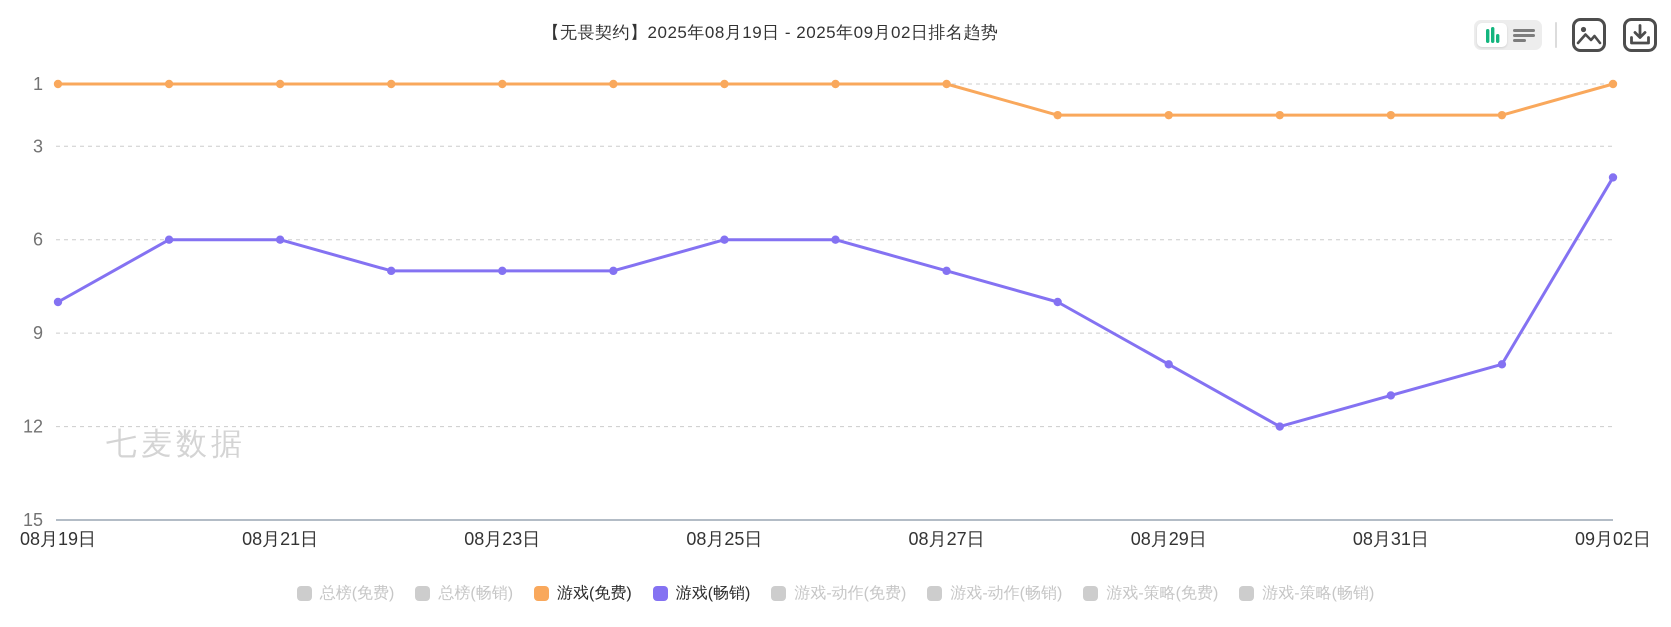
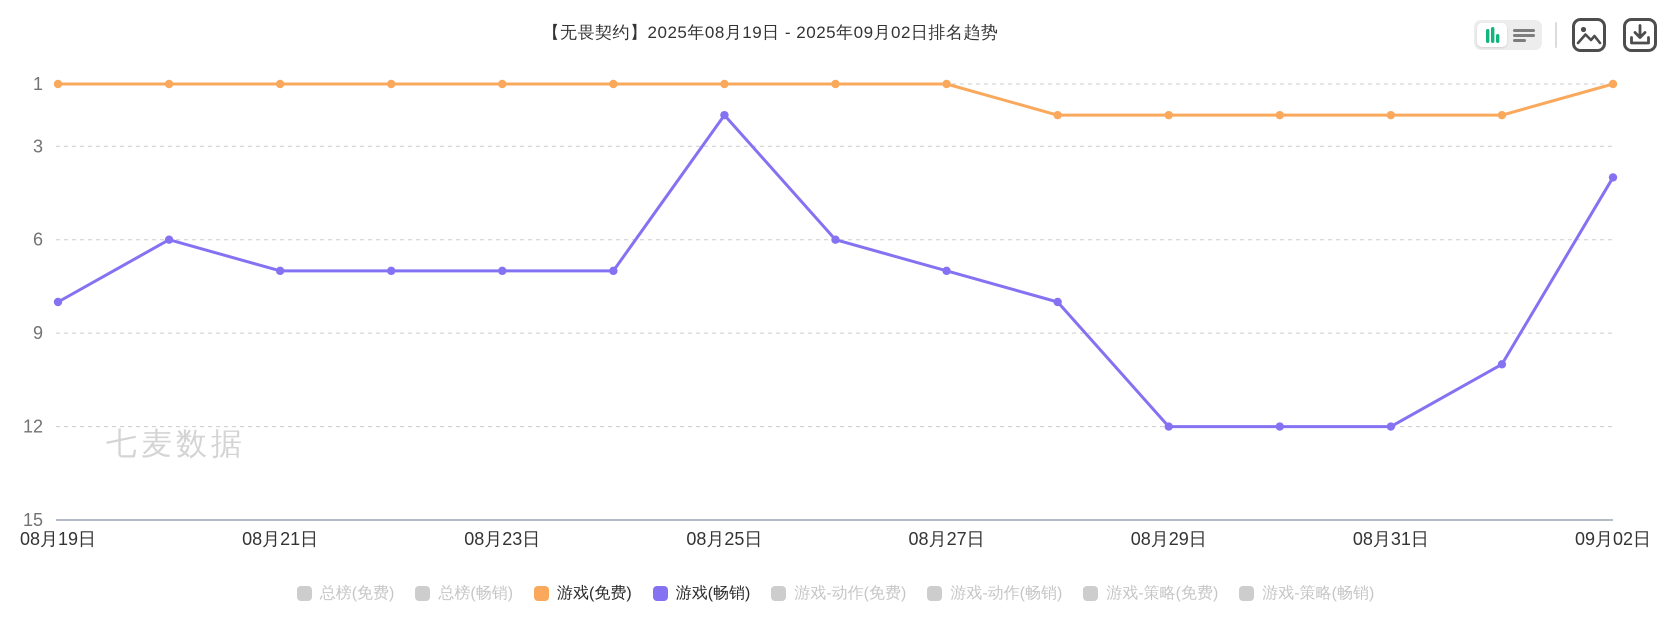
游戏(畅销)/08月21日: 6 -> 7
游戏(畅销)/08月25日: 6 -> 2
游戏(畅销)/08月29日: 10 -> 12
游戏(畅销)/08月31日: 11 -> 12
